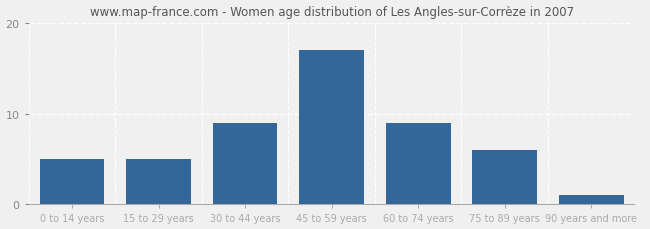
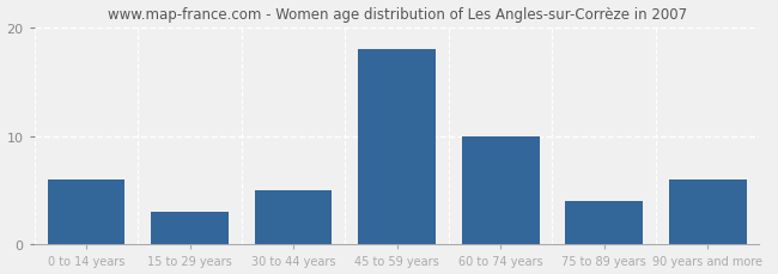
0 to 14 years: 5 -> 6
15 to 29 years: 5 -> 3
30 to 44 years: 9 -> 5
45 to 59 years: 17 -> 18
60 to 74 years: 9 -> 10
75 to 89 years: 6 -> 4
90 years and more: 1 -> 6
